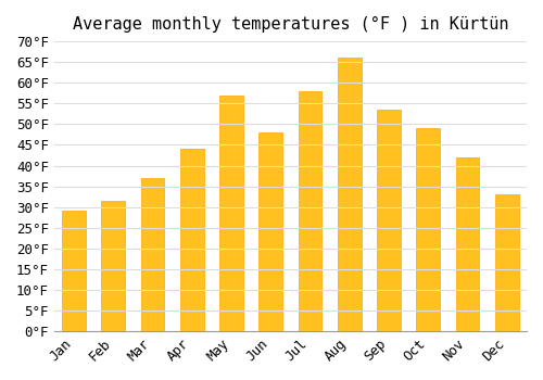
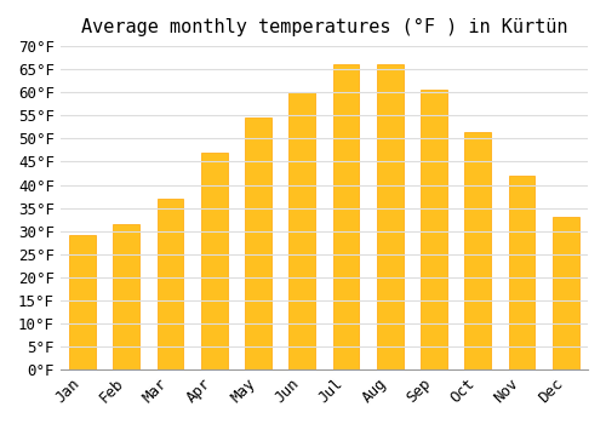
Apr: 44.0°F -> 47.0°F
May: 57.0°F -> 54.5°F
Jun: 48.0°F -> 60.0°F
Jul: 58.0°F -> 66.0°F
Sep: 53.5°F -> 60.5°F
Oct: 49.0°F -> 51.5°F
